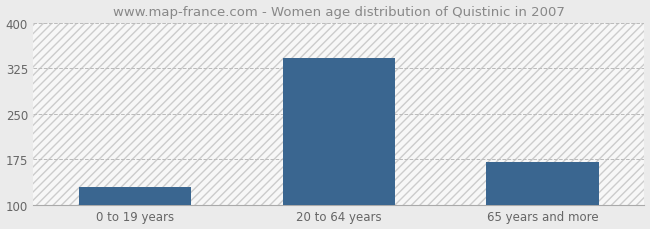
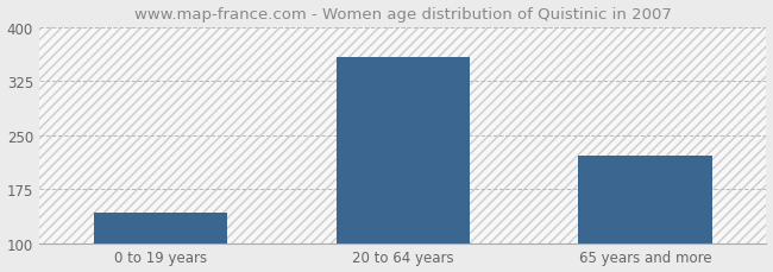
0 to 19 years: 130 -> 142
20 to 64 years: 342 -> 358
65 years and more: 170 -> 222
